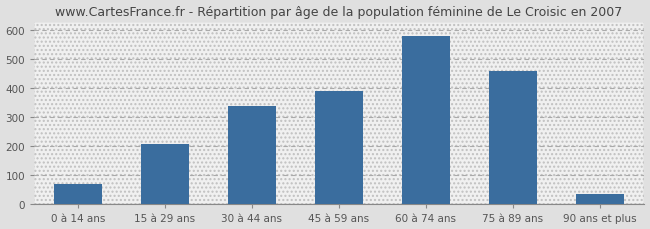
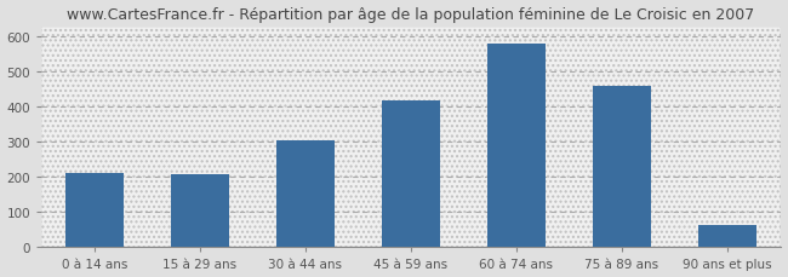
0 à 14 ans: 70 -> 212
30 à 44 ans: 340 -> 303
45 à 59 ans: 390 -> 418
90 ans et plus: 35 -> 63
